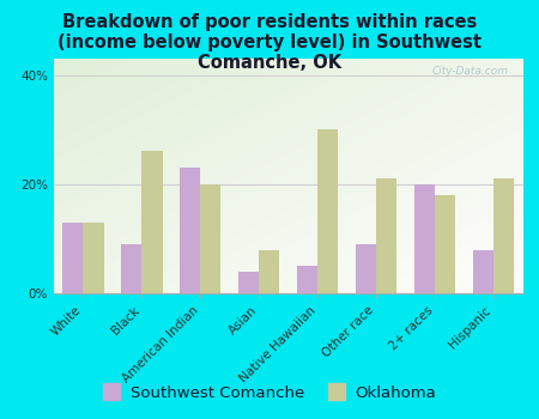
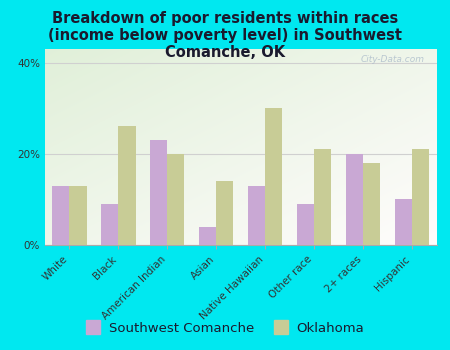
Oklahoma/Asian: 8% -> 14%
Southwest Comanche/Native Hawaiian: 5% -> 13%
Southwest Comanche/Hispanic: 8% -> 10%
